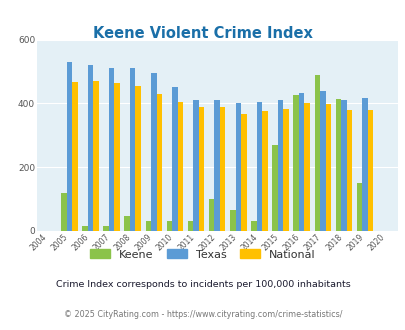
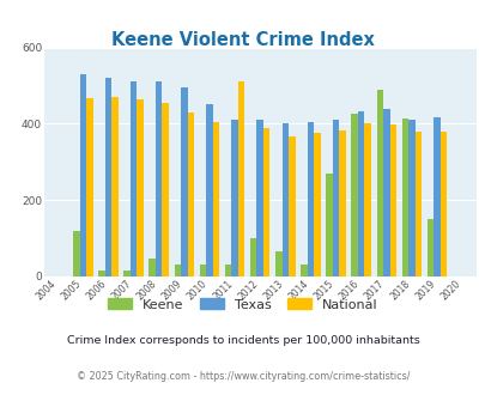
National/2011: 390 -> 510
